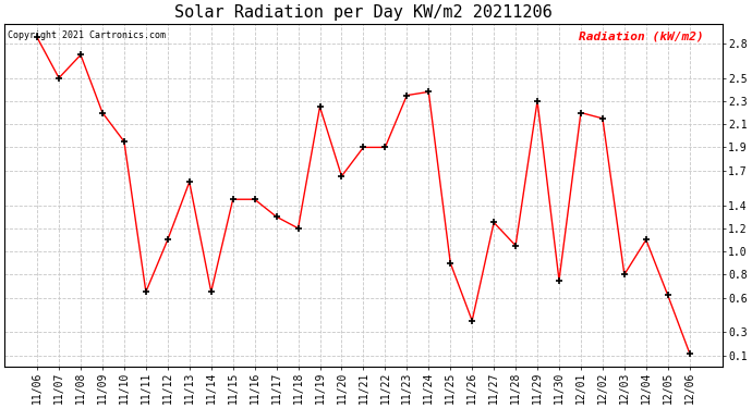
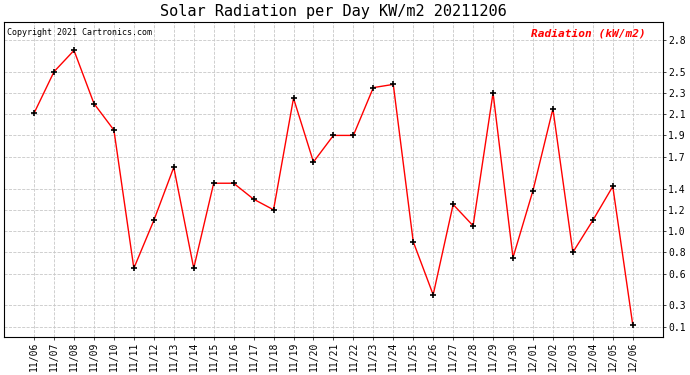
11/06: 2.85 -> 2.11
12/01: 2.20 -> 1.38
12/05: 0.62 -> 1.42
